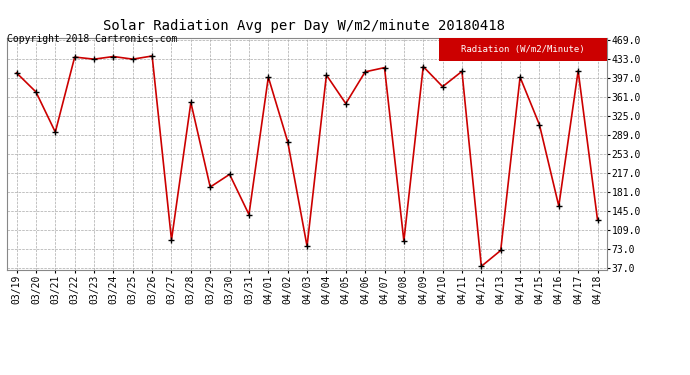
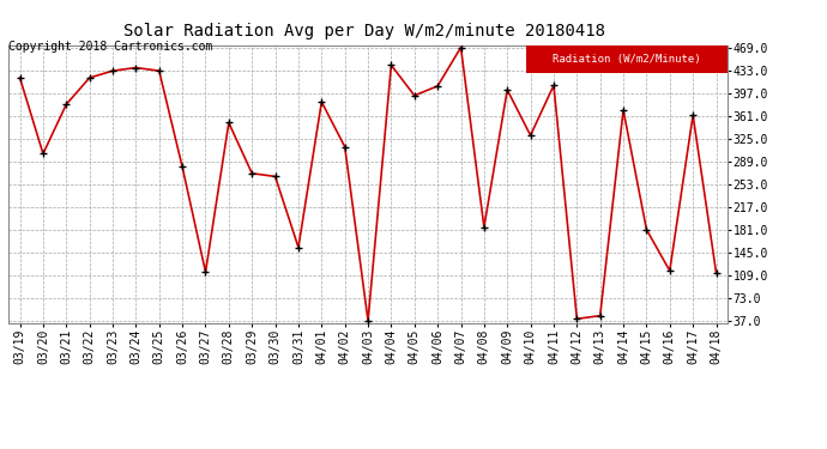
03/19: 406 -> 421
03/20: 370 -> 301
03/21: 294 -> 379
03/22: 436 -> 421
03/26: 438 -> 280
03/27: 90 -> 114
03/29: 190 -> 270
03/30: 214 -> 265
03/31: 138 -> 153
04/01: 398 -> 383
04/02: 276 -> 312
04/03: 78 -> 37
04/04: 402 -> 441
04/05: 348 -> 393
04/07: 416 -> 469
04/08: 88 -> 185
04/09: 418 -> 402
04/10: 380 -> 330
04/13: 70 -> 45
04/14: 398 -> 370
04/15: 308 -> 181
04/16: 154 -> 116
04/17: 410 -> 362
04/18: 128 -> 113
